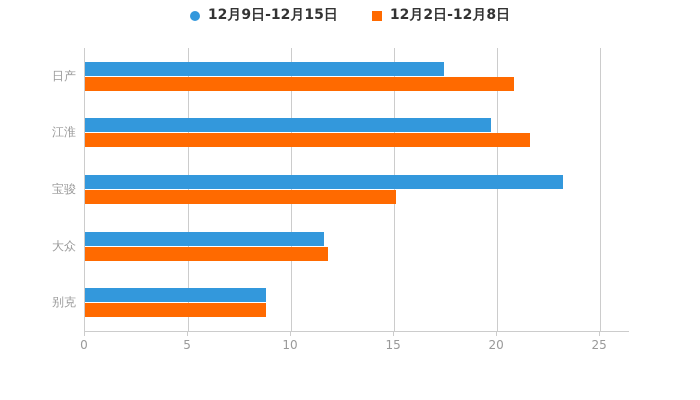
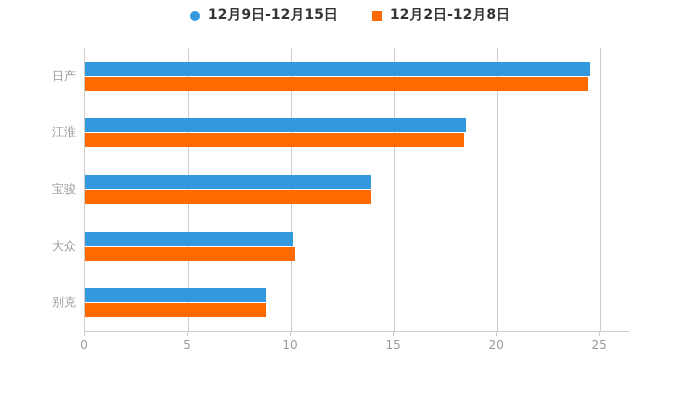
12月9日-12月15日/日产: 17.4 -> 24.5
12月2日-12月8日/日产: 20.8 -> 24.4
12月9日-12月15日/江淮: 19.7 -> 18.5
12月2日-12月8日/江淮: 21.6 -> 18.4
12月9日-12月15日/宝骏: 23.2 -> 13.9
12月2日-12月8日/宝骏: 15.1 -> 13.9
12月9日-12月15日/大众: 11.6 -> 10.1
12月2日-12月8日/大众: 11.8 -> 10.2
